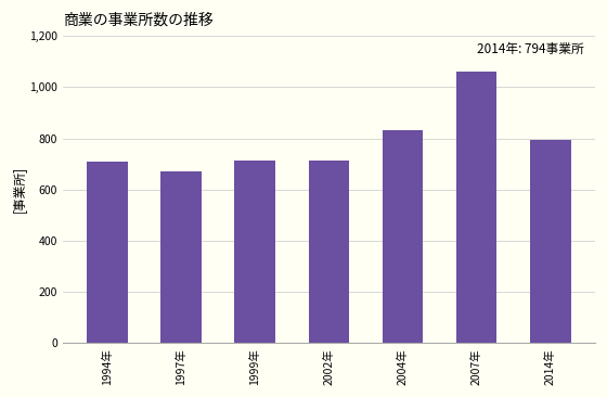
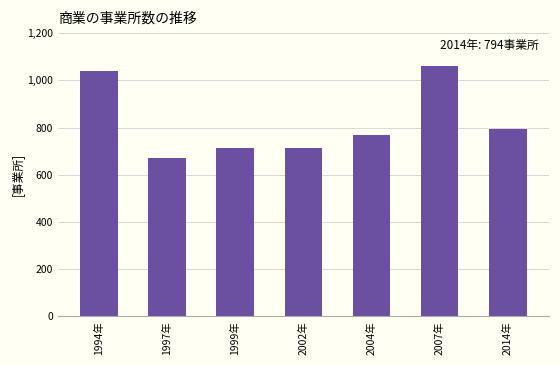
1994年: 710 -> 1,040
2004年: 830 -> 770
